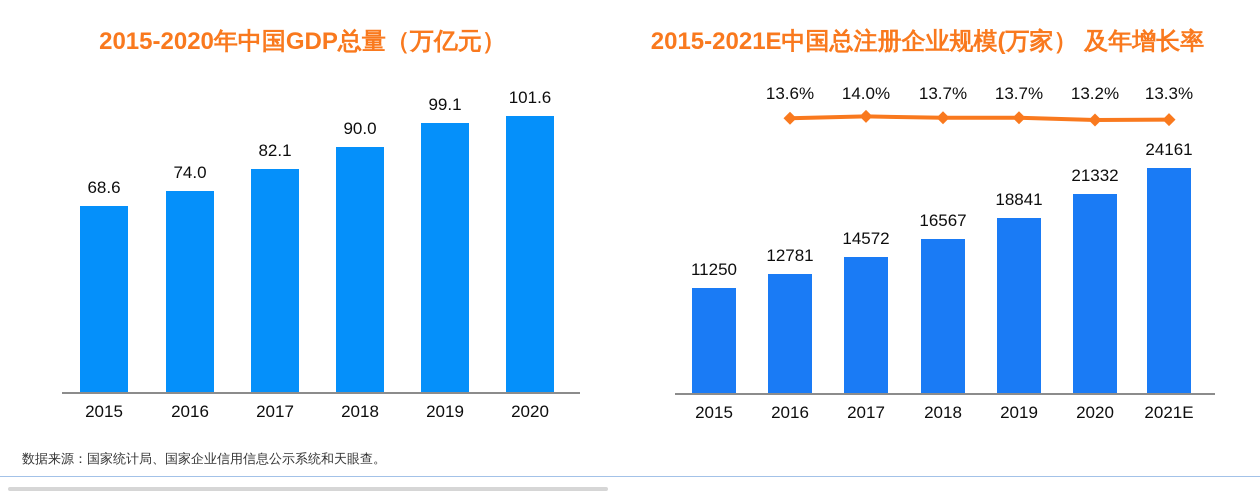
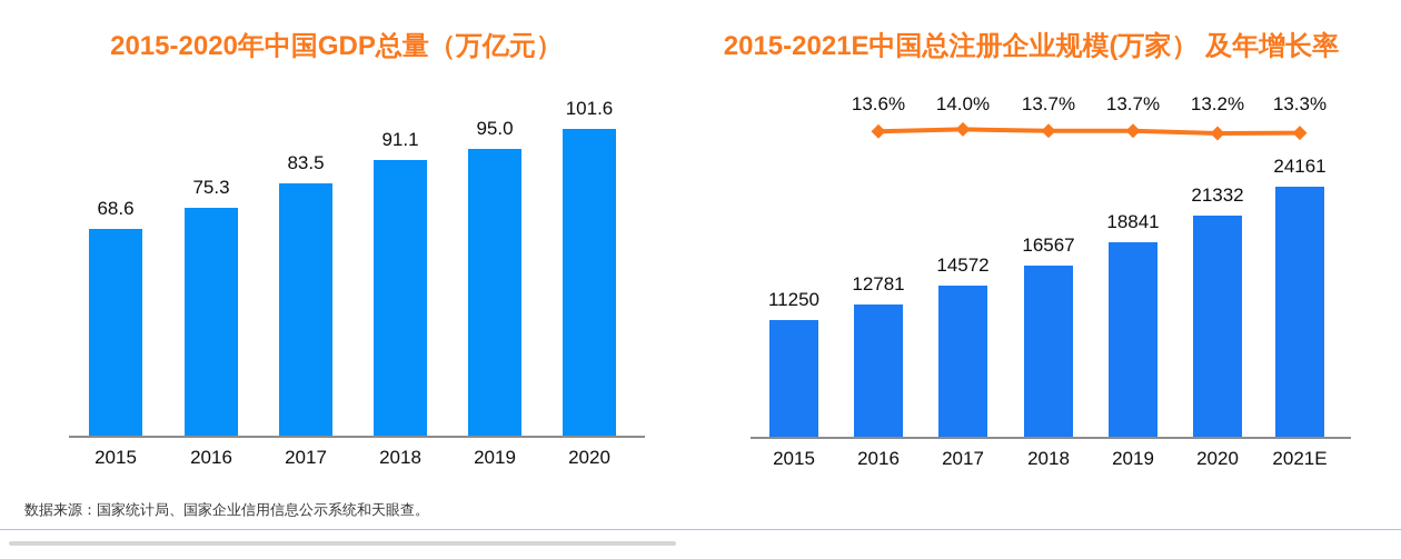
2015-2020年中国GDP总量（万亿元）/2016: 74.0 -> 75.3
2015-2020年中国GDP总量（万亿元）/2017: 82.1 -> 83.5
2015-2020年中国GDP总量（万亿元）/2018: 90.0 -> 91.1
2015-2020年中国GDP总量（万亿元）/2019: 99.1 -> 95.0
